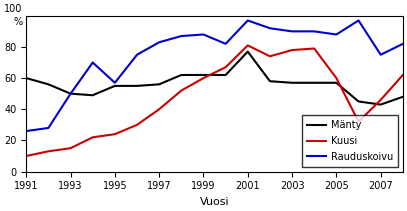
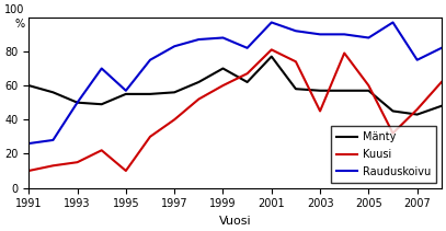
Kuusi/1995: 24 -> 10
Mänty/1999: 62 -> 70
Kuusi/2003: 78 -> 45
